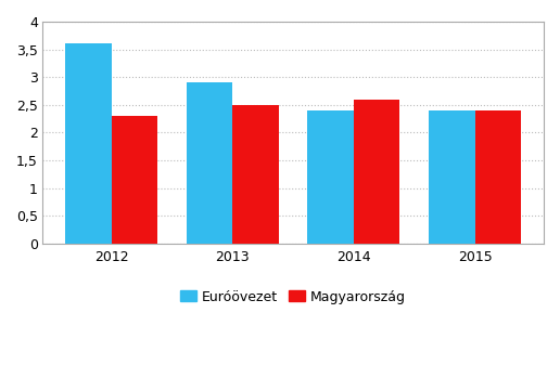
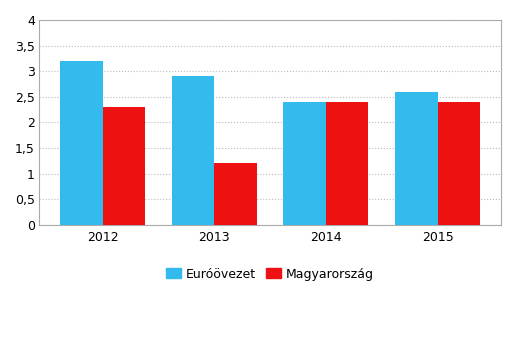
Euróövezet/2012: 3,6 -> 3,2
Magyarország/2013: 2,5 -> 1,2
Magyarország/2014: 2,6 -> 2,4
Euróövezet/2015: 2,4 -> 2,6
